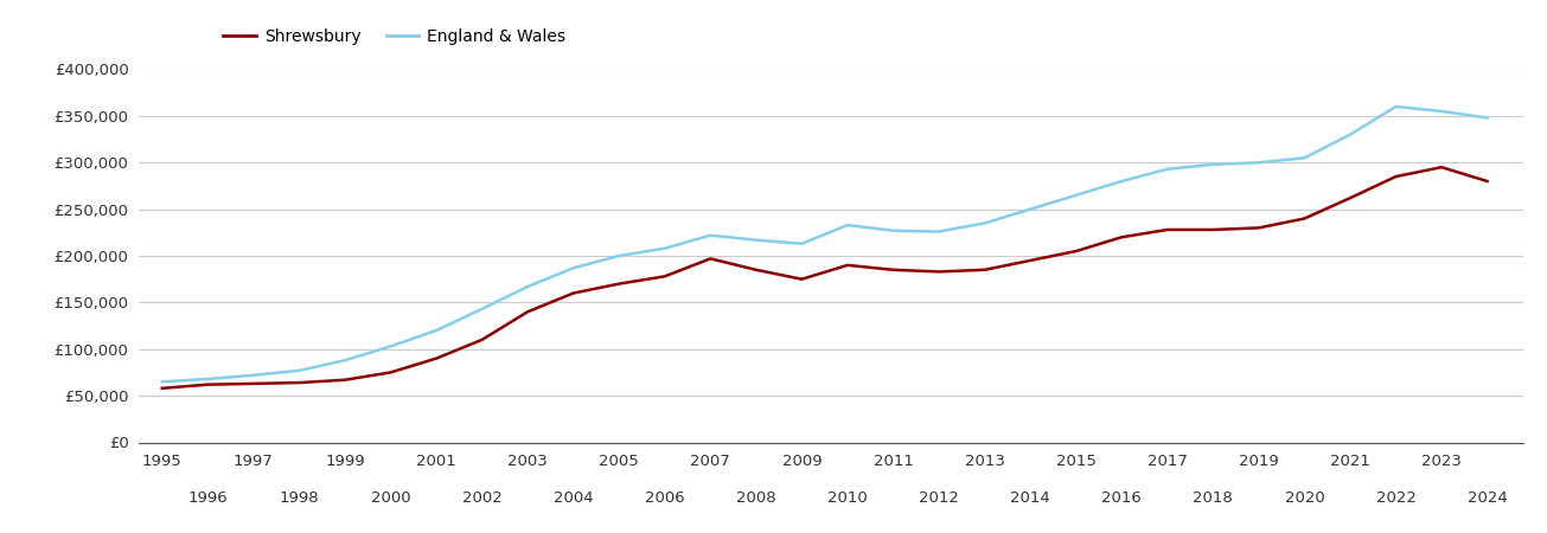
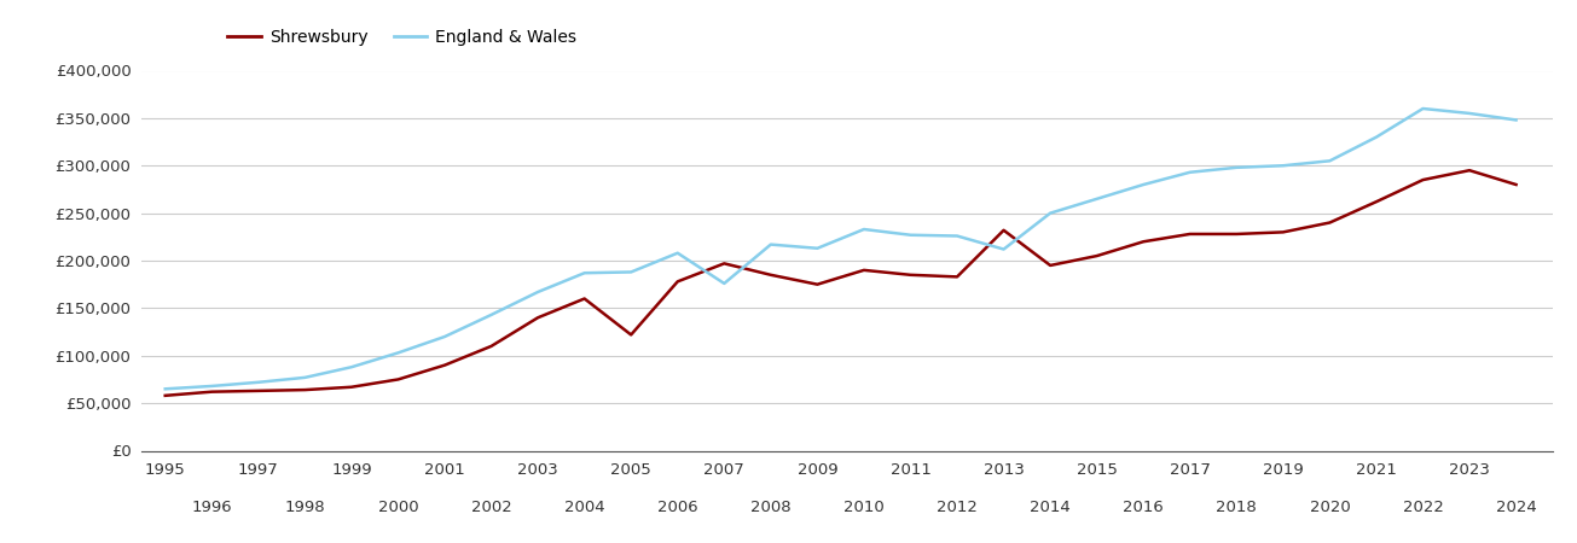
Shrewsbury/2005: £170,000 -> £122,000
England & Wales/2005: £200,000 -> £188,000
England & Wales/2007: £222,000 -> £176,000
Shrewsbury/2013: £185,000 -> £232,000
England & Wales/2013: £235,000 -> £212,000
